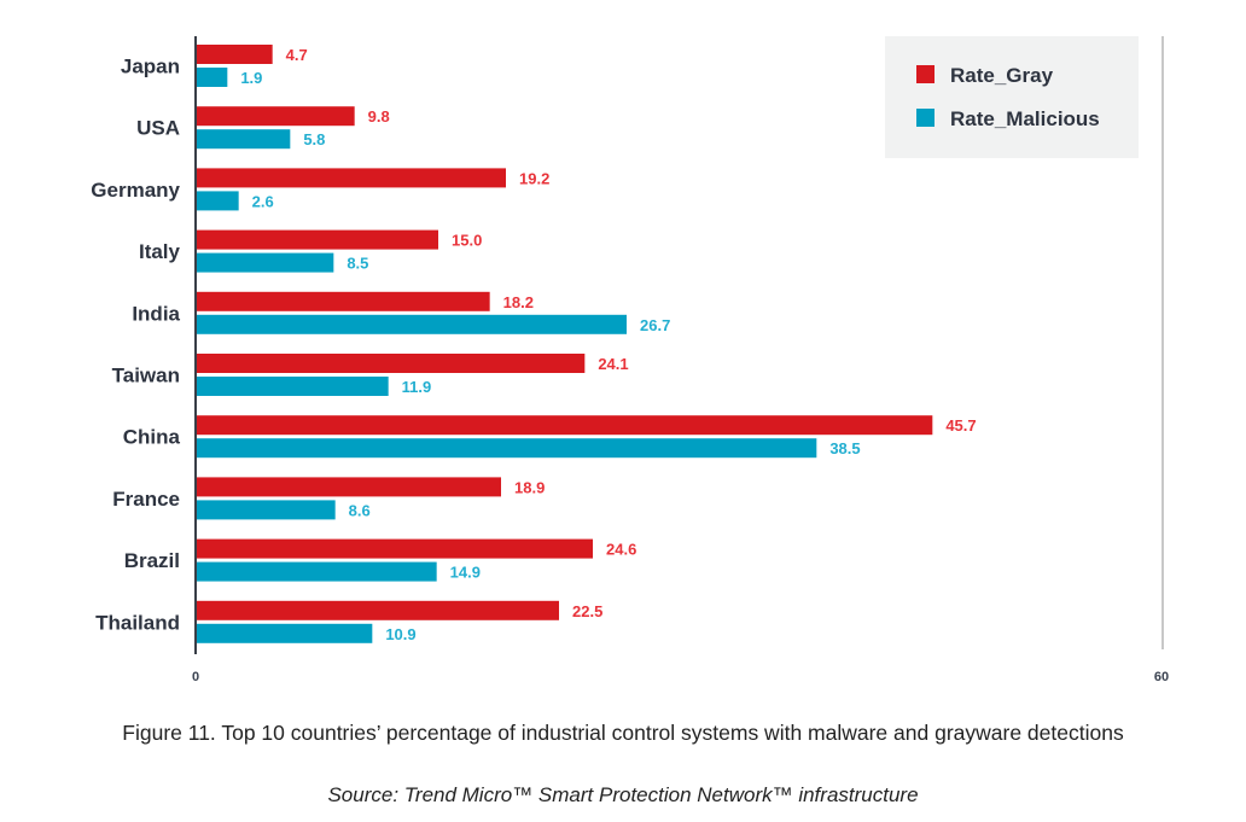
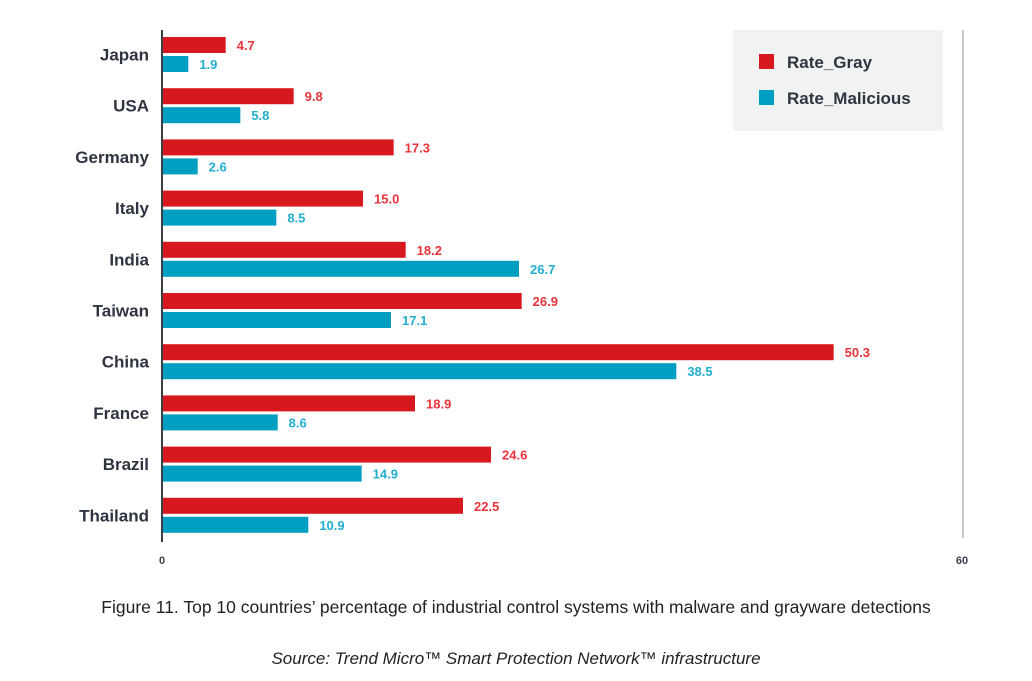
Rate_Gray/Germany: 19.2 -> 17.3
Rate_Gray/Taiwan: 24.1 -> 26.9
Rate_Malicious/Taiwan: 11.9 -> 17.1
Rate_Gray/China: 45.7 -> 50.3
